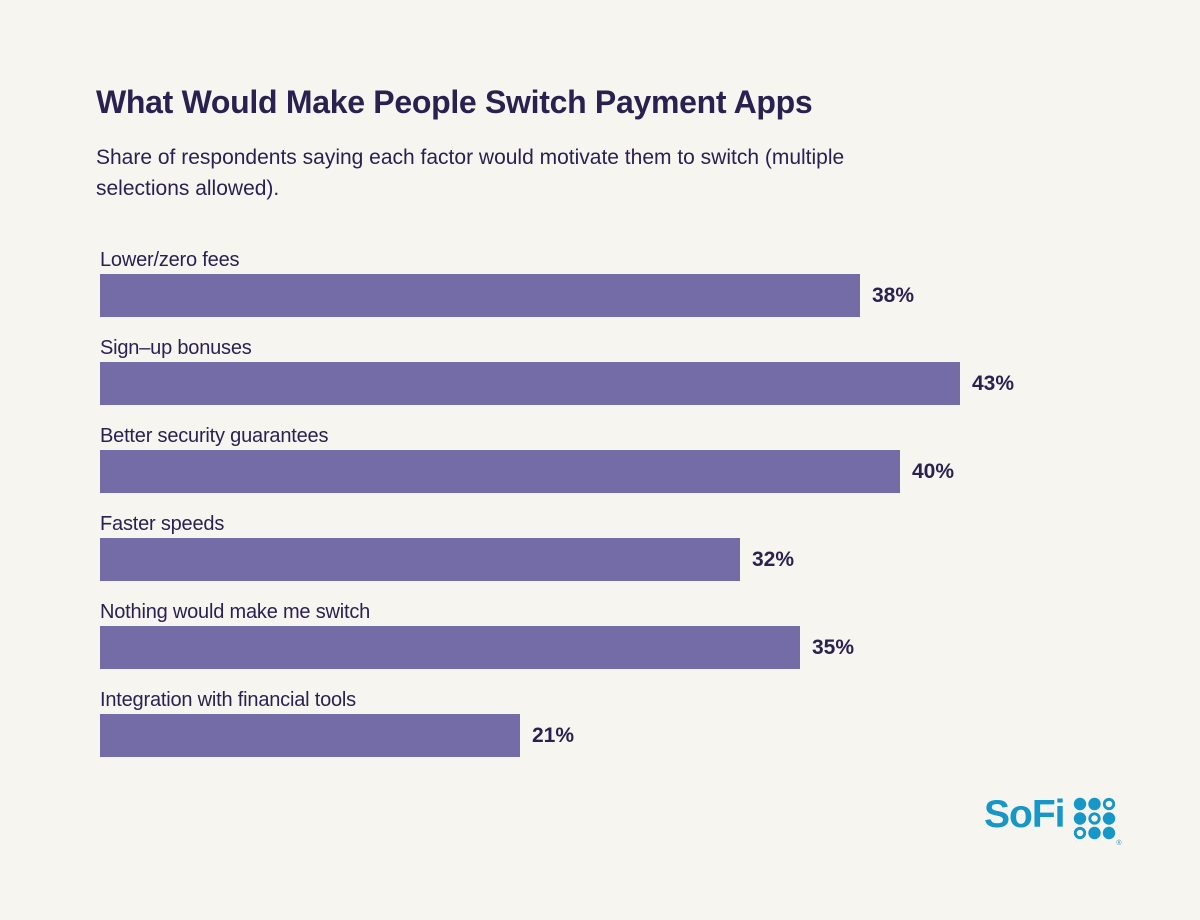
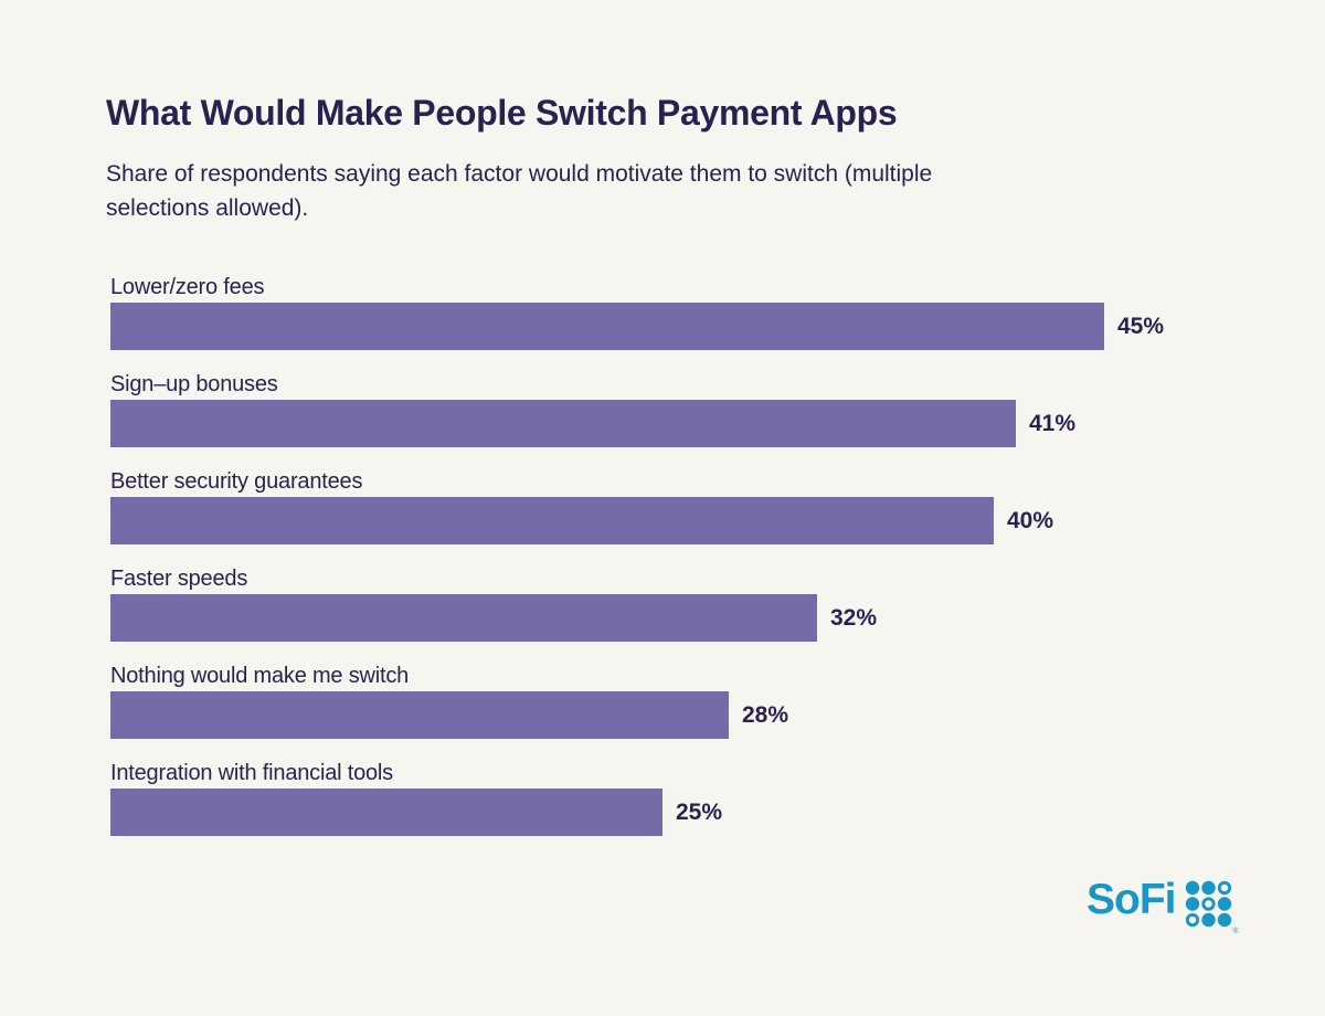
Lower/zero fees: 38% -> 45%
Sign–up bonuses: 43% -> 41%
Nothing would make me switch: 35% -> 28%
Integration with financial tools: 21% -> 25%
